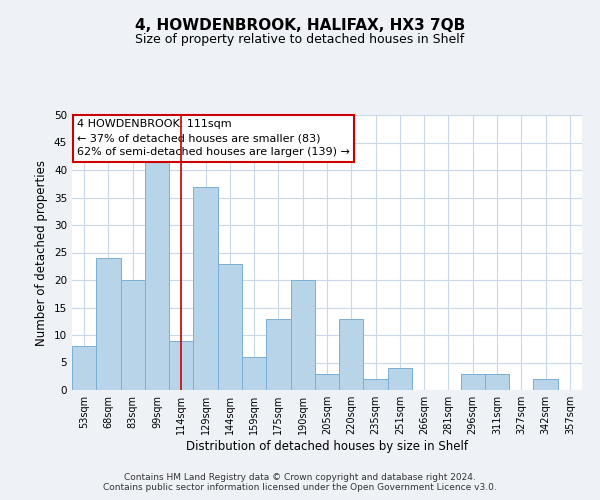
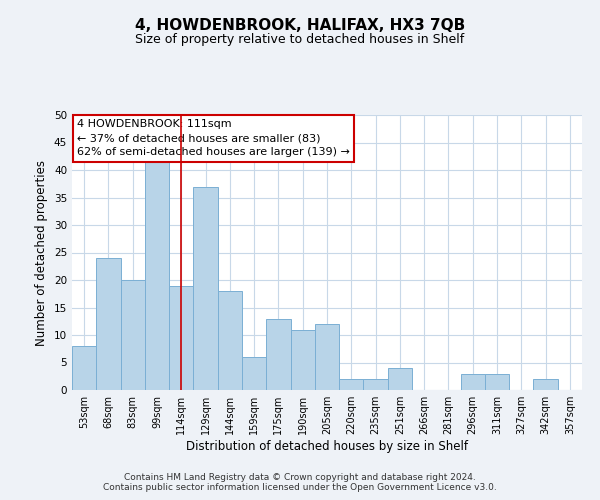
114sqm: 9 -> 19
144sqm: 23 -> 18
190sqm: 20 -> 11
205sqm: 3 -> 12
220sqm: 13 -> 2
